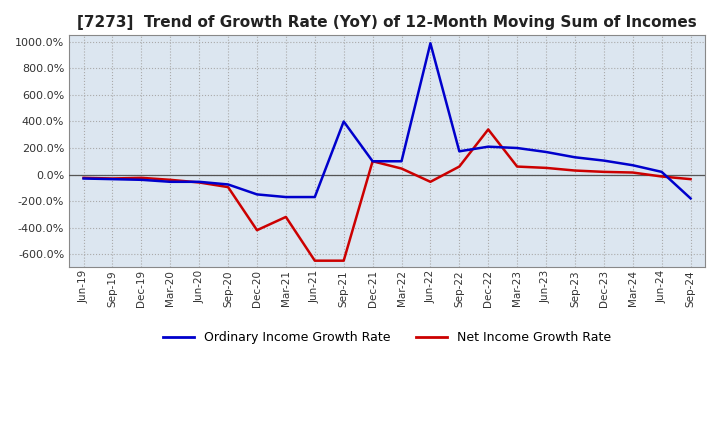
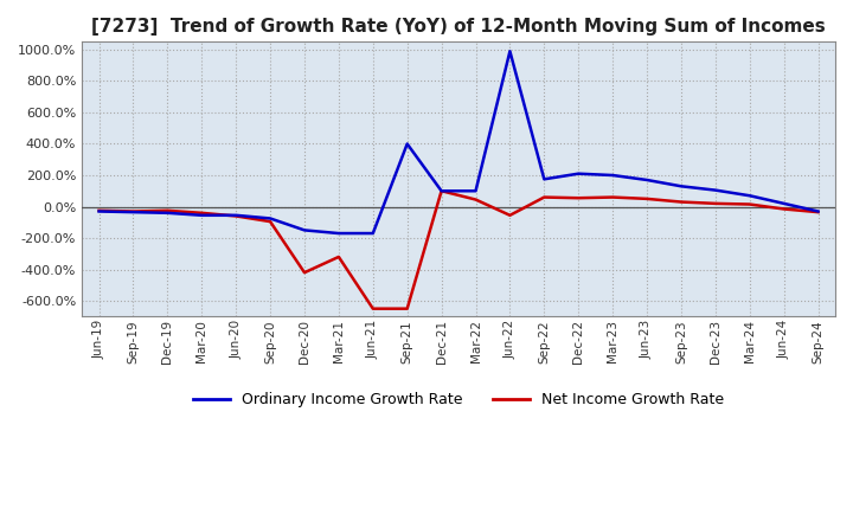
Net Income Growth Rate/Dec-22: 340% -> 60%
Ordinary Income Growth Rate/Sep-24: -180% -> -30%
